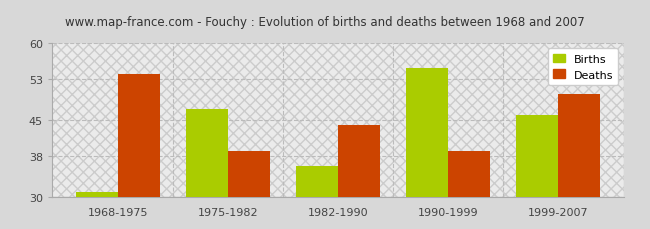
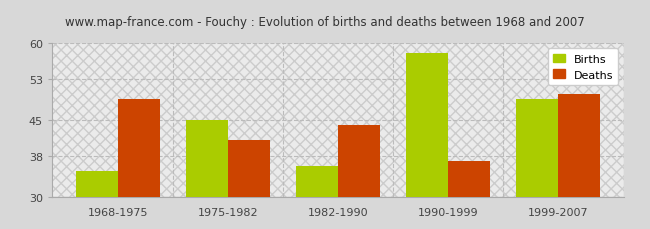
Births/1968-1975: 31 -> 35
Deaths/1968-1975: 54 -> 49
Births/1975-1982: 47 -> 45
Deaths/1975-1982: 39 -> 41
Births/1990-1999: 55 -> 58
Deaths/1990-1999: 39 -> 37
Births/1999-2007: 46 -> 49
